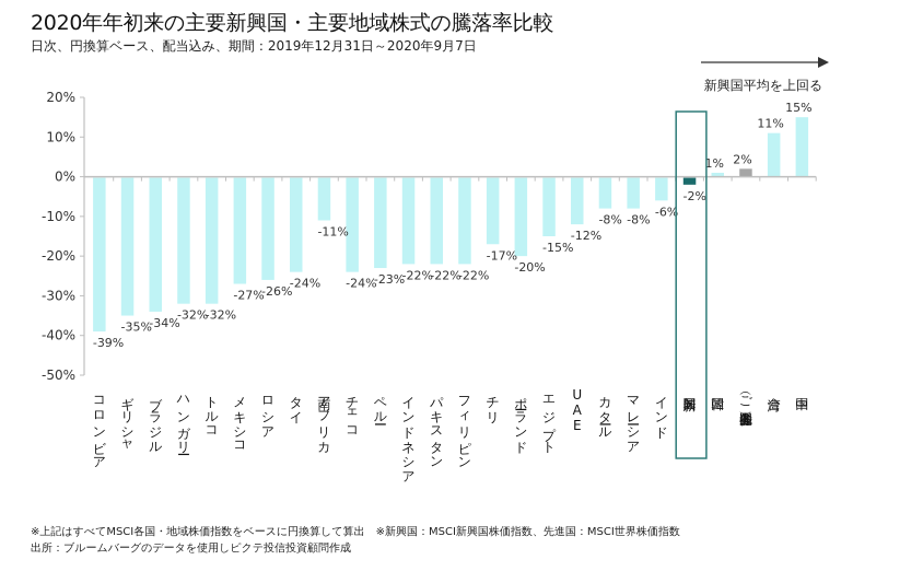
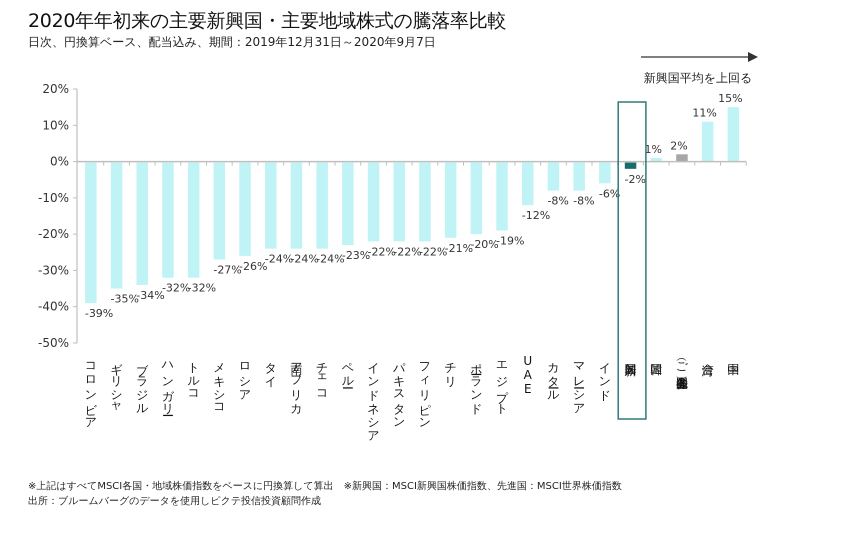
南アフリカ: -11% -> -24%
チリ: -17% -> -21%
エジプト: -15% -> -19%
